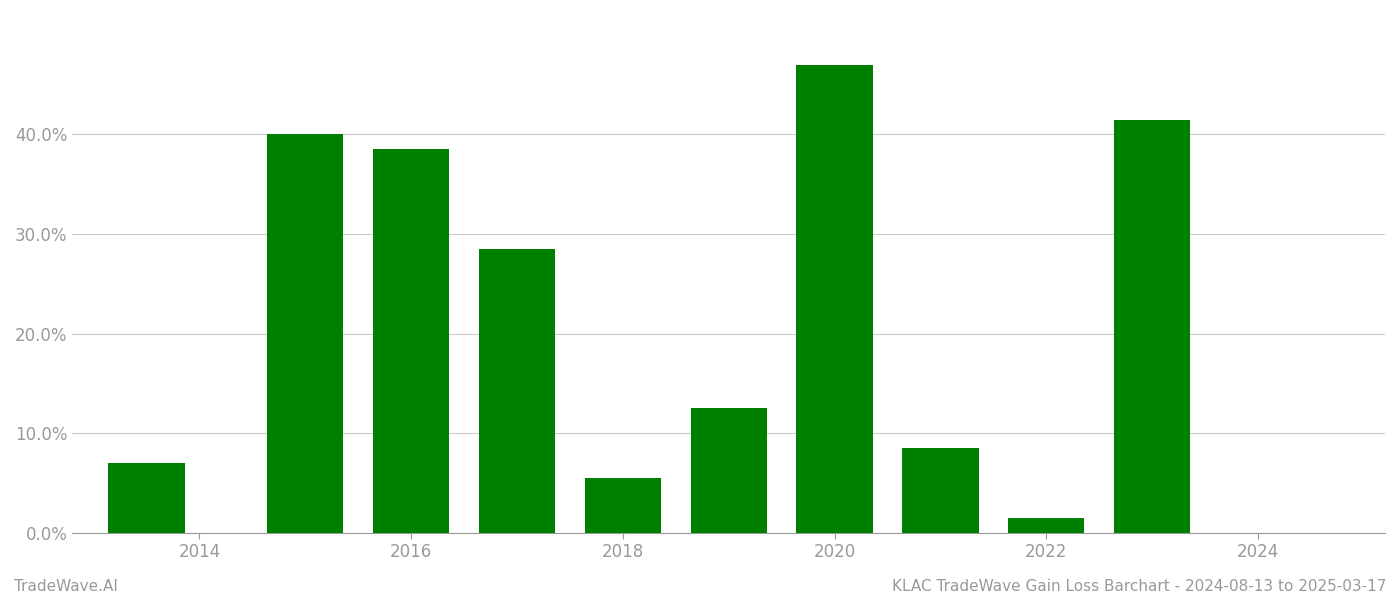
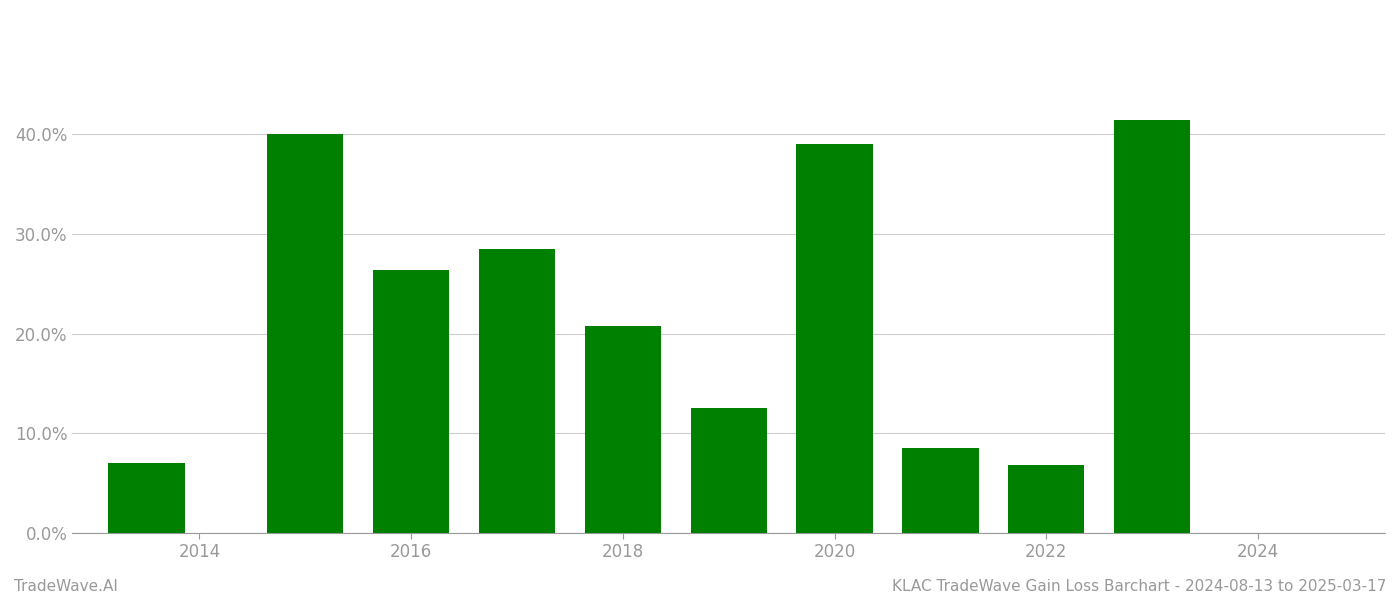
2016: 38.5% -> 26.4%
2018: 5.5% -> 20.8%
2020: 47.0% -> 39.0%
2022: 1.5% -> 6.8%
